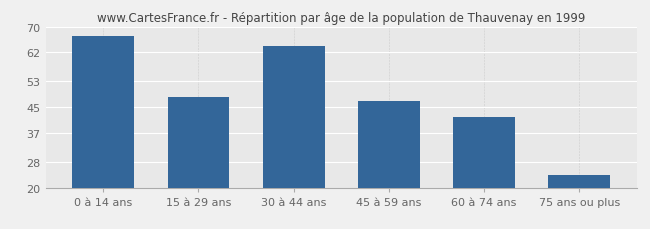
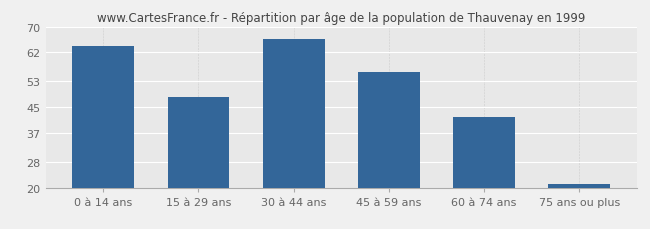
0 à 14 ans: 67 -> 64
30 à 44 ans: 64 -> 66
45 à 59 ans: 47 -> 56
75 ans ou plus: 24 -> 21
